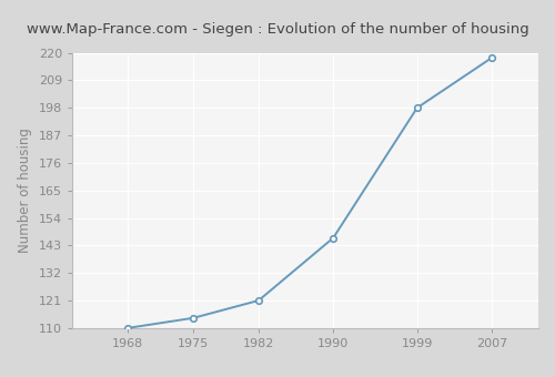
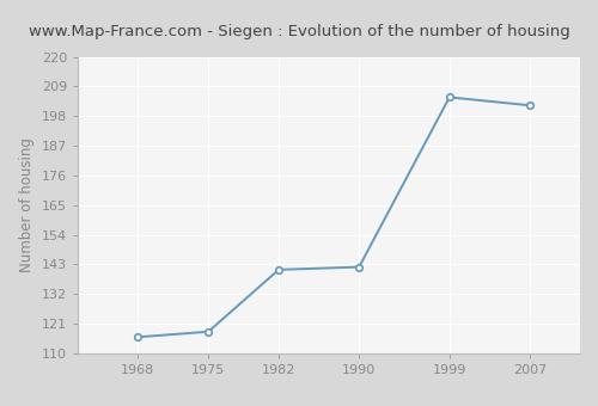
1968: 110 -> 116
1975: 114 -> 118
1982: 121 -> 141
1990: 146 -> 142
1999: 198 -> 205
2007: 218 -> 202
